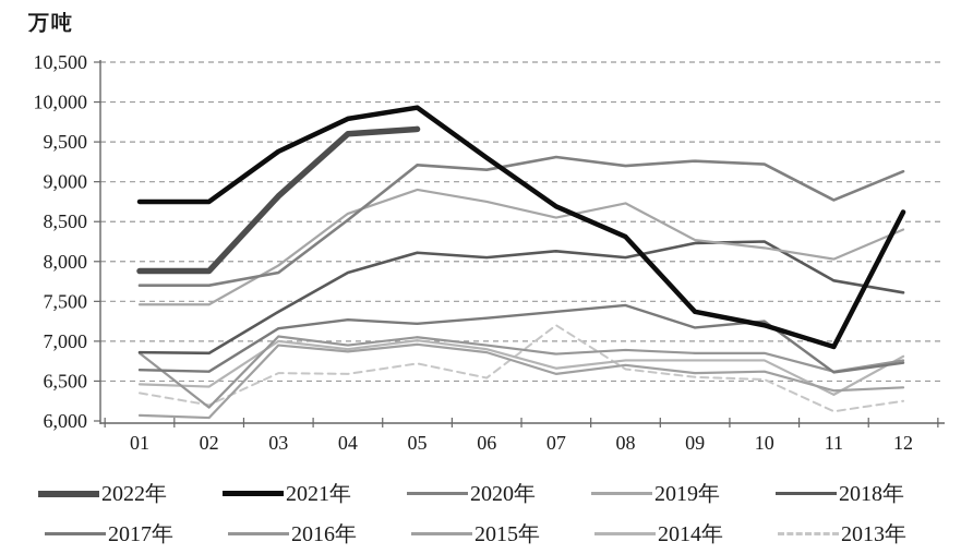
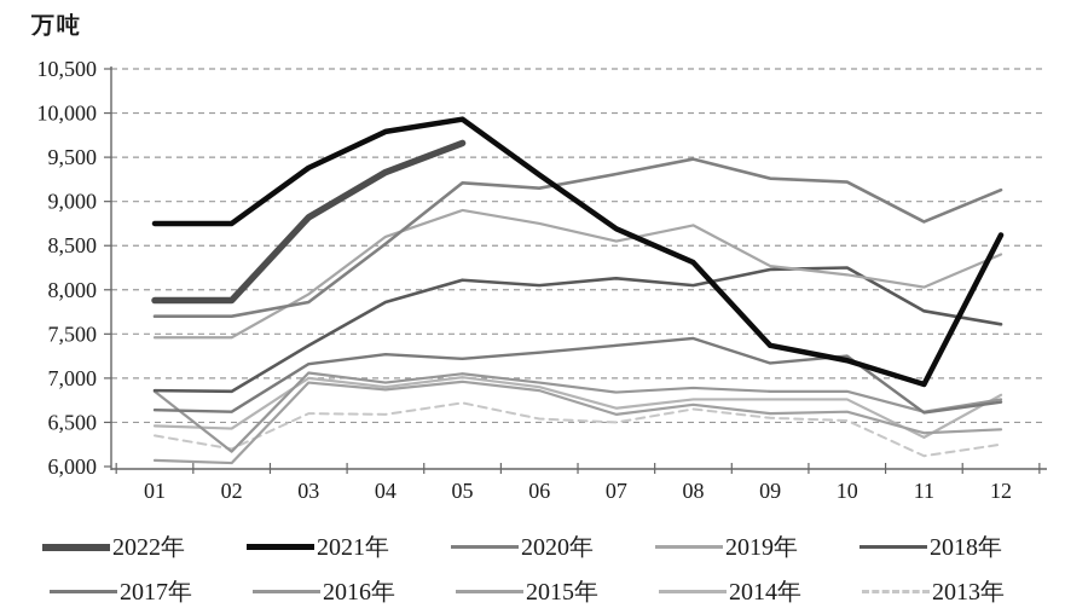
2022年/04: 9600 -> 9300
2013年/07: 7200 -> 6500
2020年/08: 9200 -> 9500
